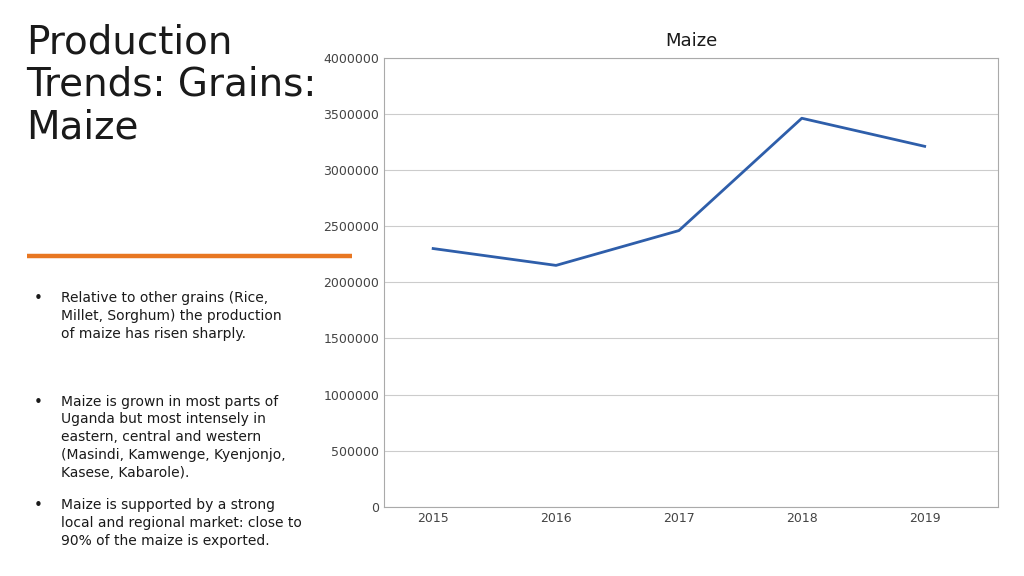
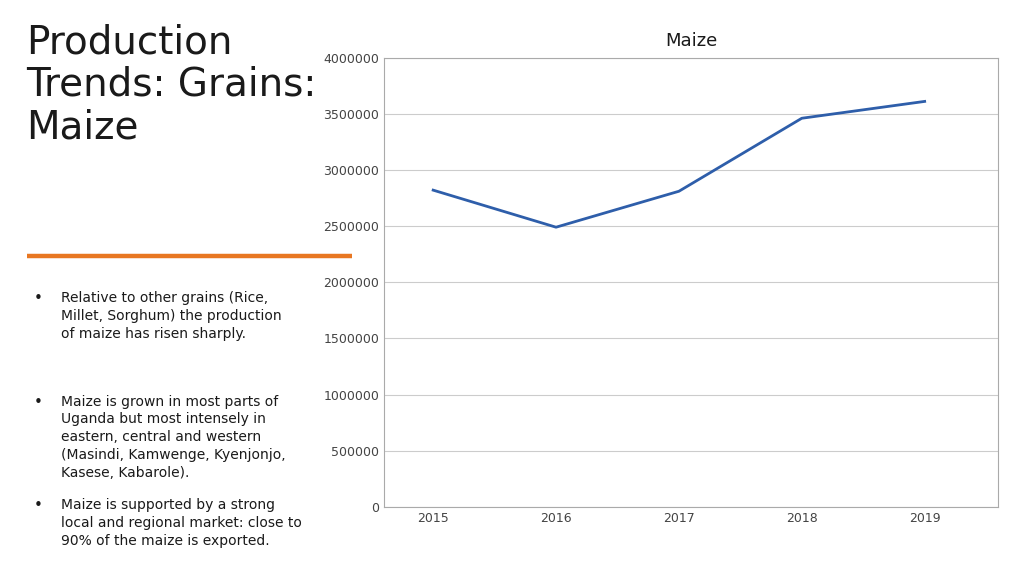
2015: 2300000 -> 2820000
2016: 2150000 -> 2490000
2017: 2460000 -> 2810000
2019: 3210000 -> 3610000
